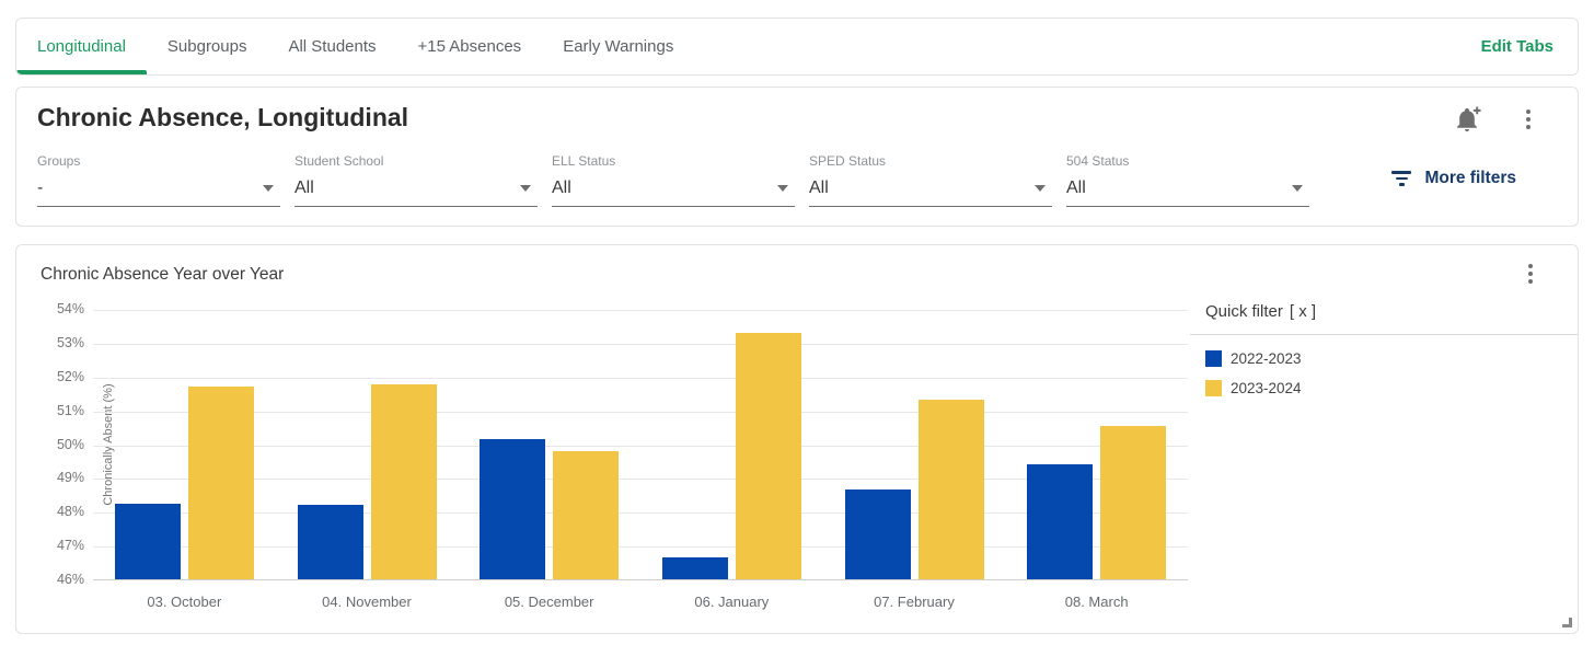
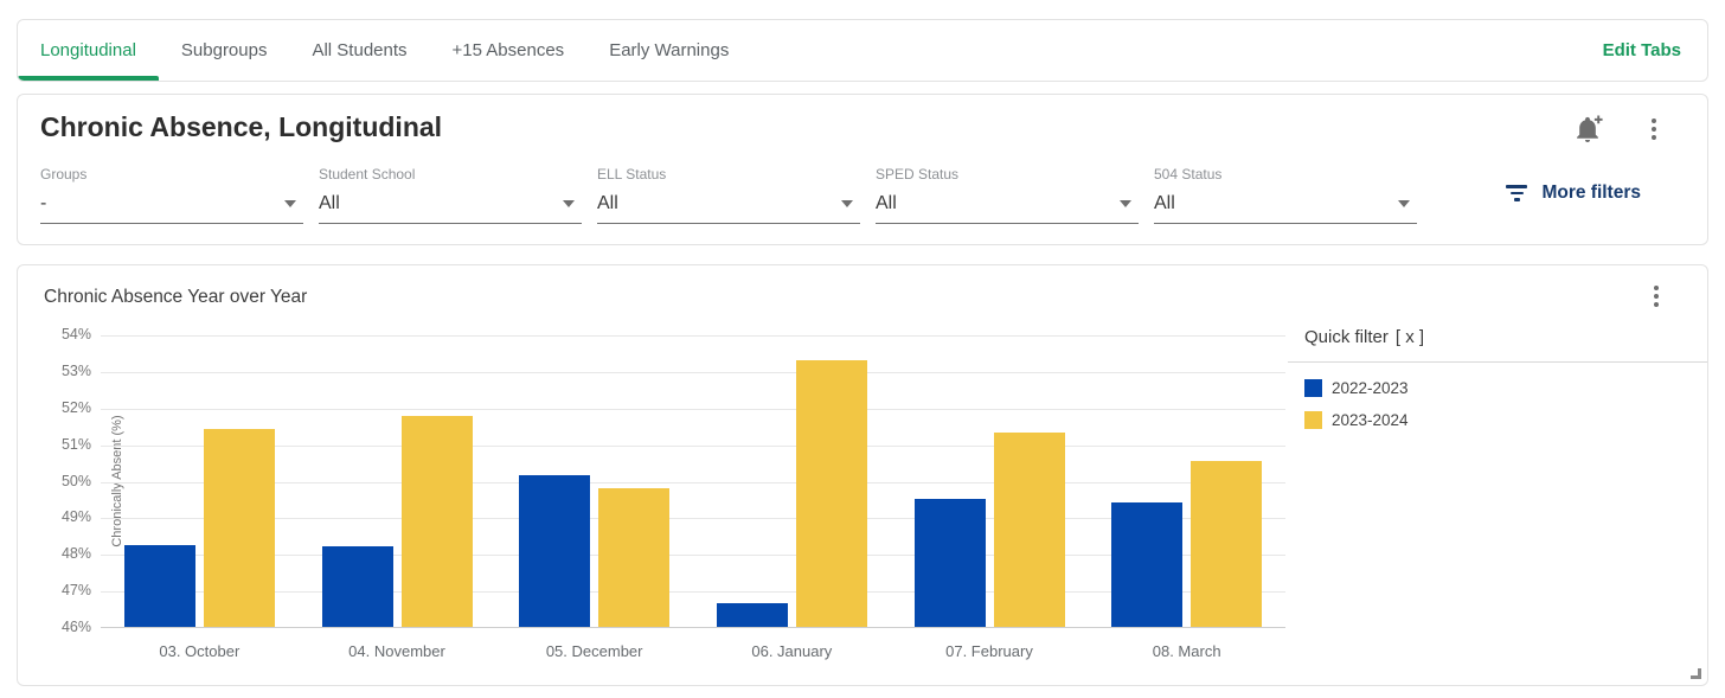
2023-2024/03. October: 51.7% -> 51.4%
2022-2023/07. February: 48.6% -> 49.5%
